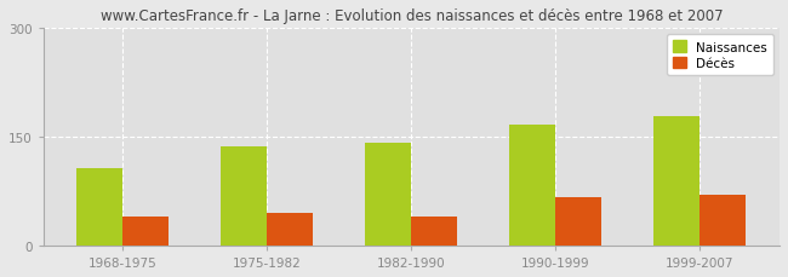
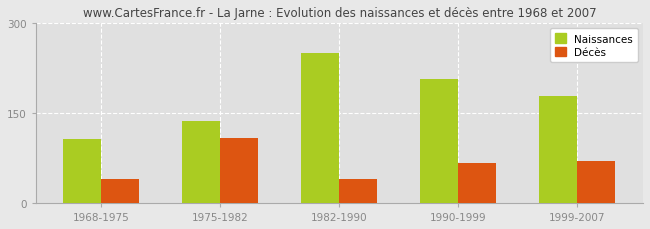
Décès/1975-1982: 45 -> 108
Naissances/1982-1990: 142 -> 250
Naissances/1990-1999: 167 -> 206
